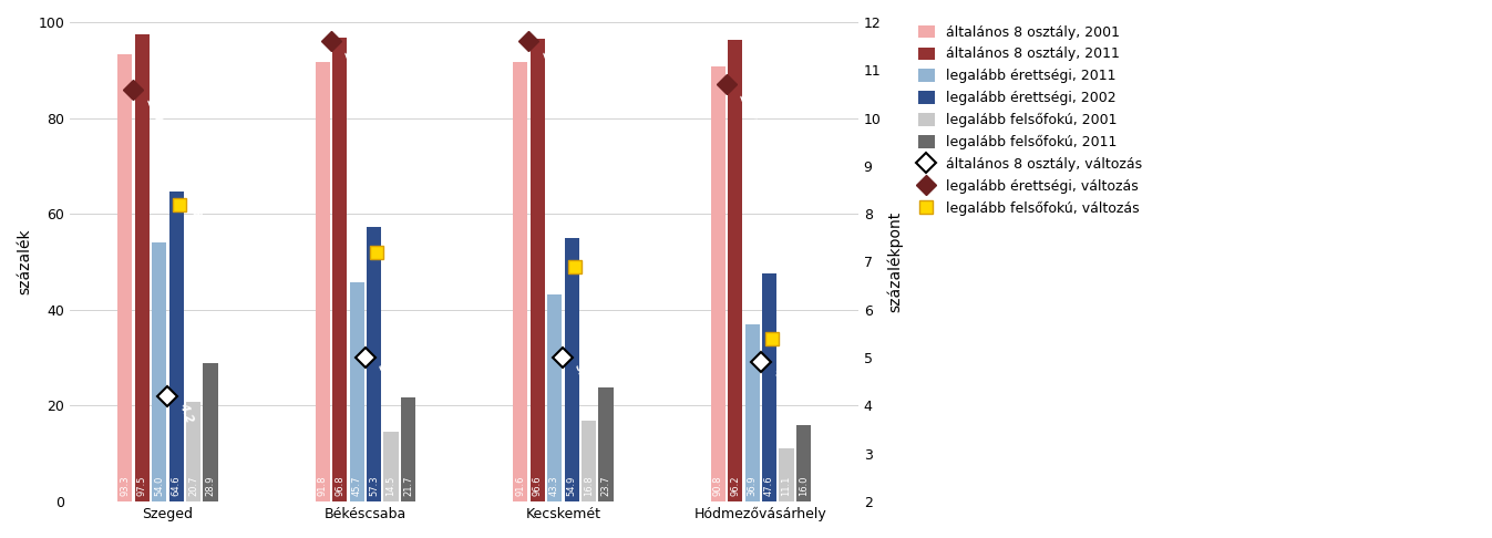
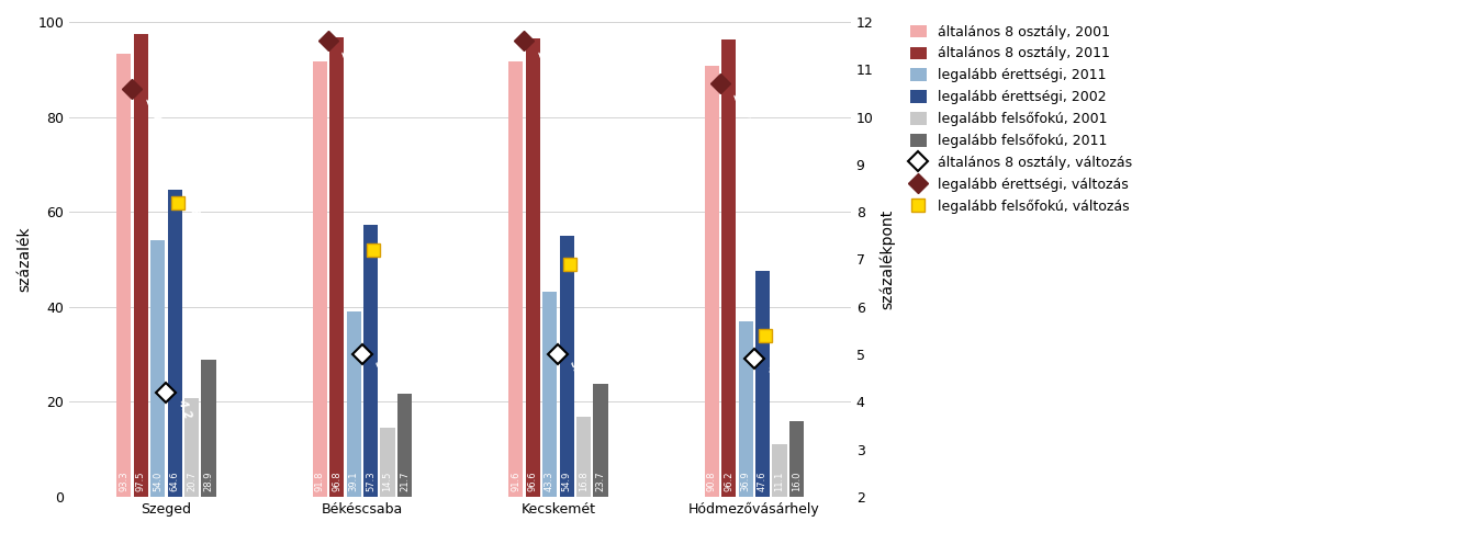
legalább érettségi, 2011/Békéscsaba: 45.7 -> 39.1
